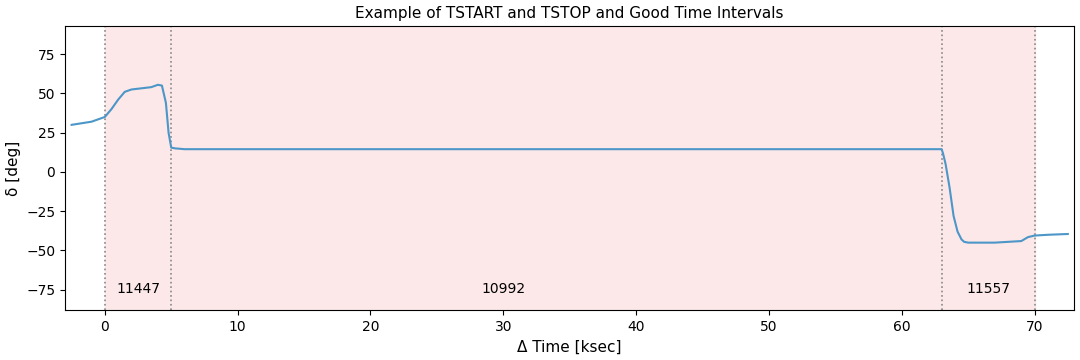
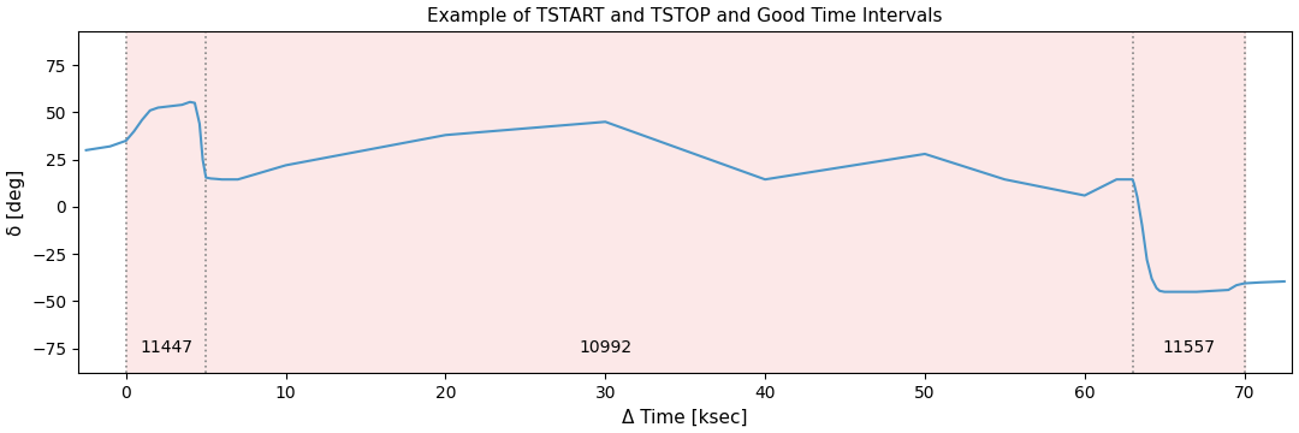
10: 14 -> 22
20: 14 -> 38
30: 14 -> 45
50: 14 -> 28
60: 14 -> 6
